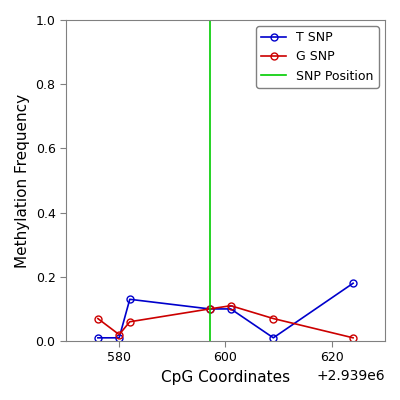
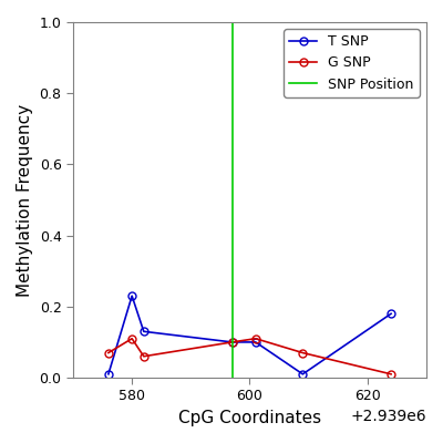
T SNP/580: 0.01 -> 0.23
G SNP/580: 0.02 -> 0.11
